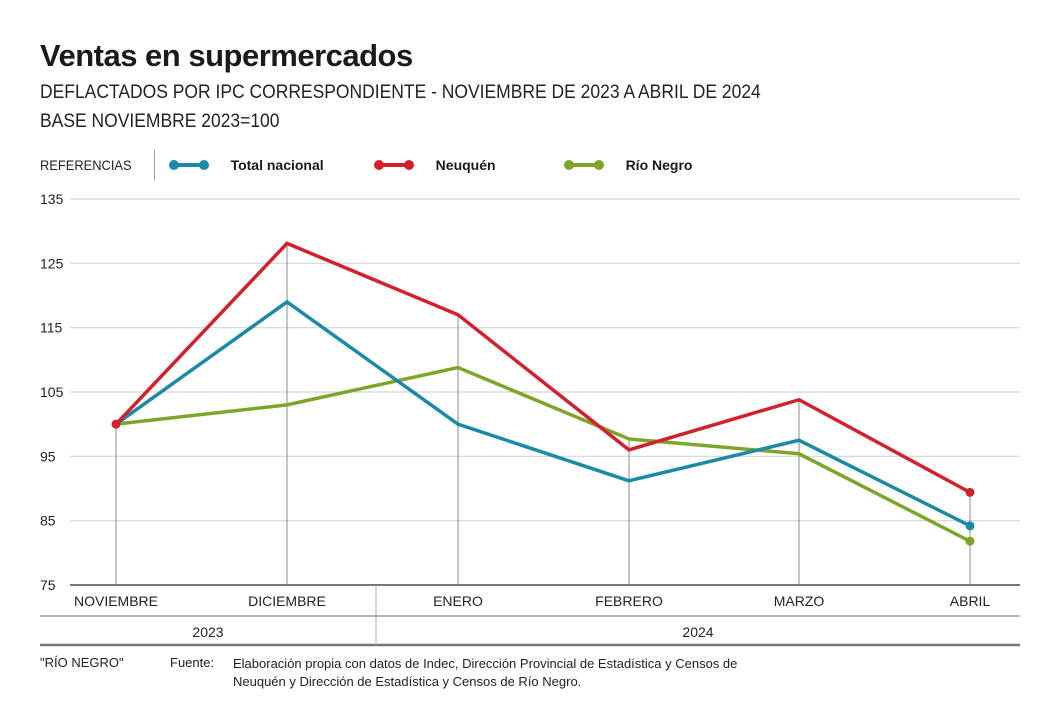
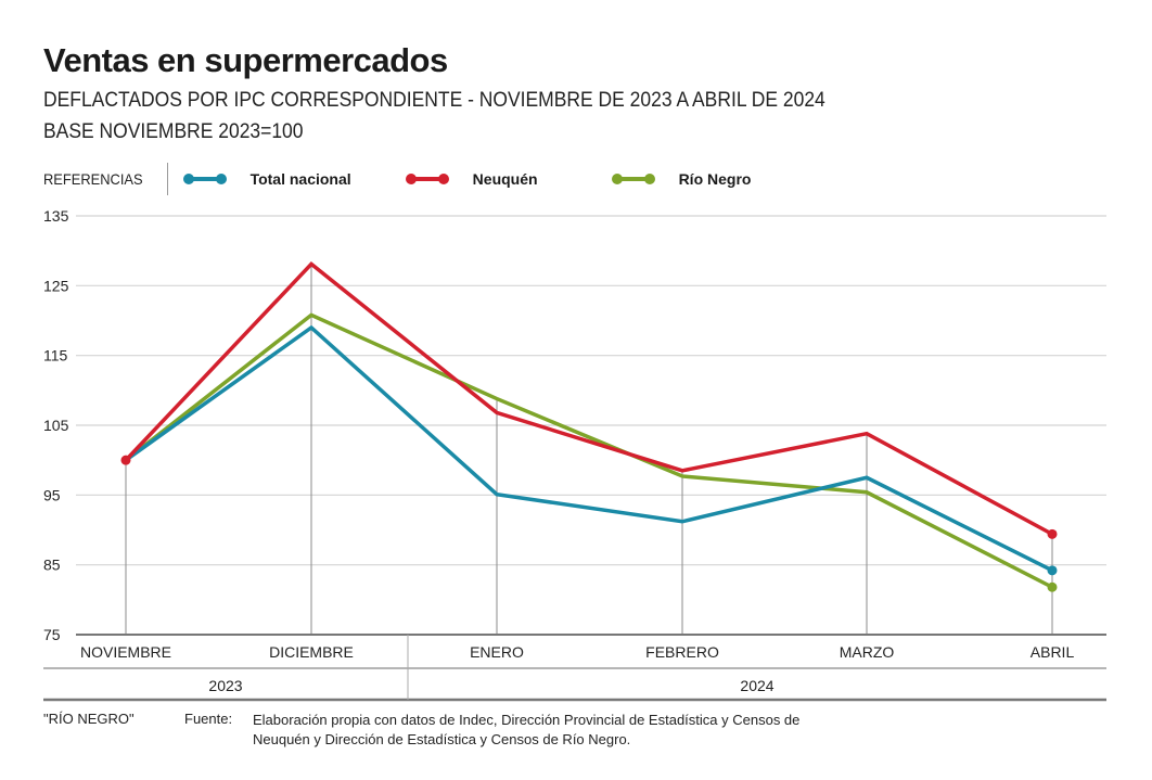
Río Negro/DICIEMBRE: 103 -> 121
Total nacional/ENERO: 100 -> 95
Neuquén/ENERO: 117 -> 107
Neuquén/FEBRERO: 96 -> 98
